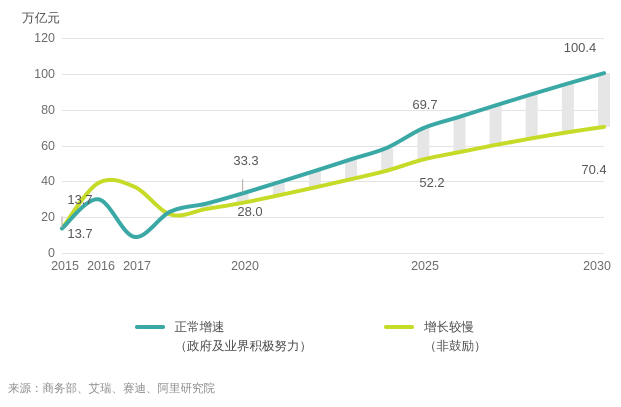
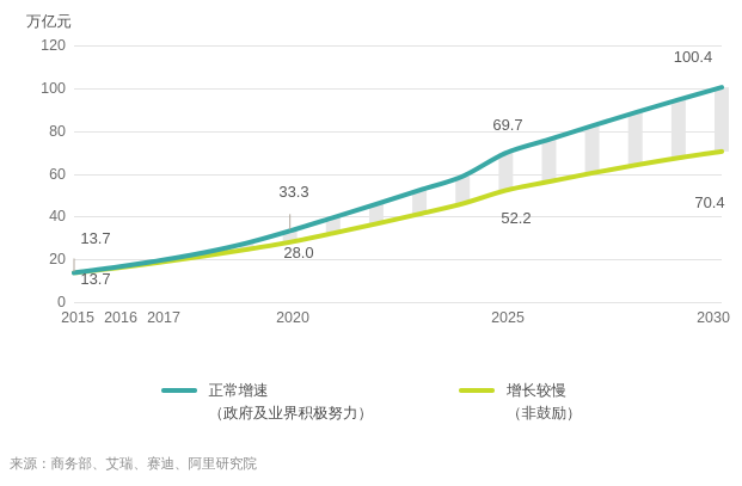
正常增速/2016: 30 -> 16
增长较慢/2016: 39 -> 16
正常增速/2017: 9 -> 20
增长较慢/2017: 37 -> 19
